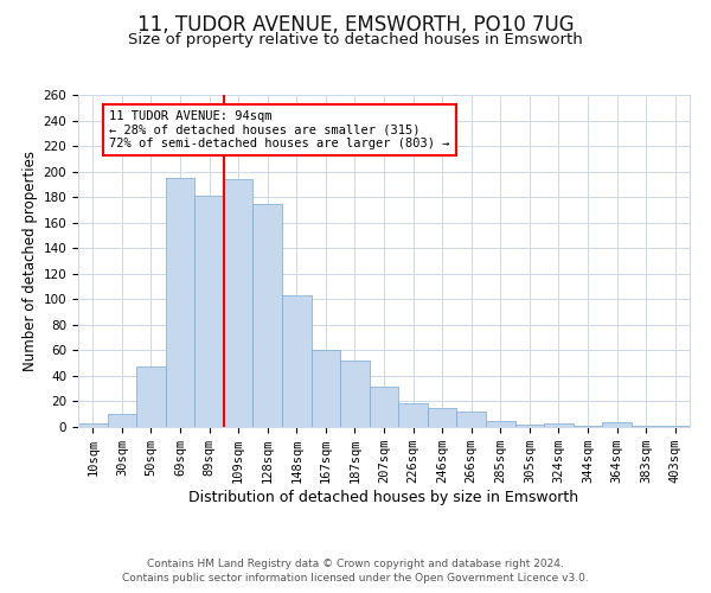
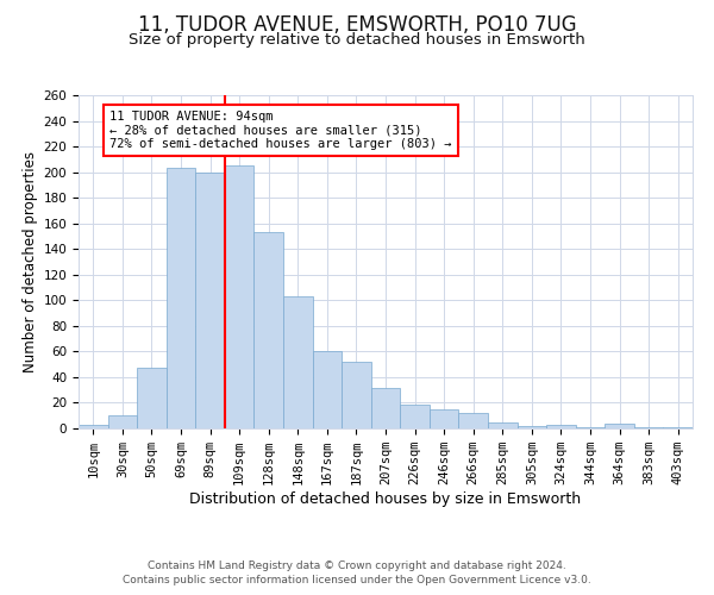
69sqm: 195 -> 203
89sqm: 181 -> 200
109sqm: 194 -> 205
128sqm: 175 -> 153
